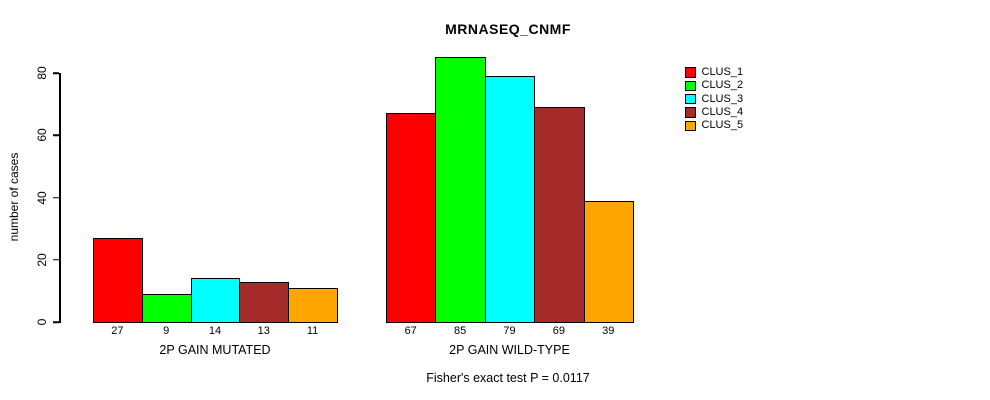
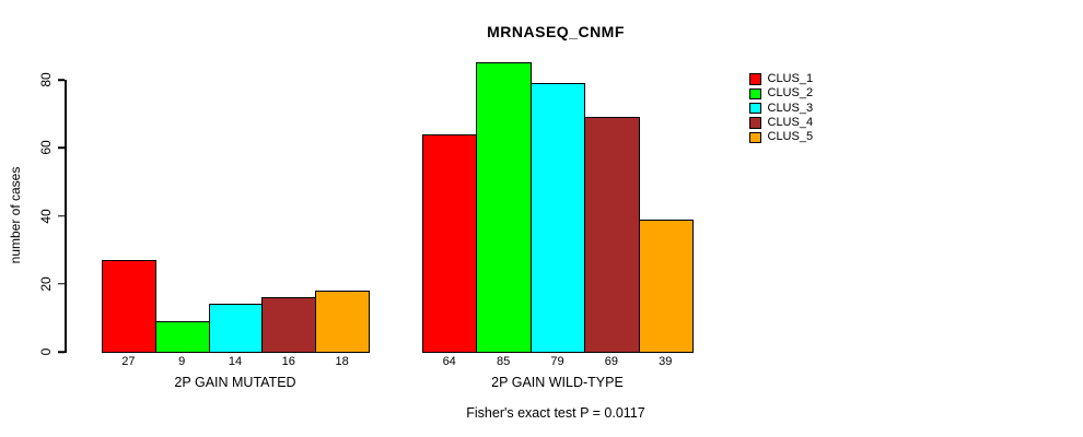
CLUS_4/2P GAIN MUTATED: 13 -> 16
CLUS_5/2P GAIN MUTATED: 11 -> 18
CLUS_1/2P GAIN WILD-TYPE: 67 -> 64
